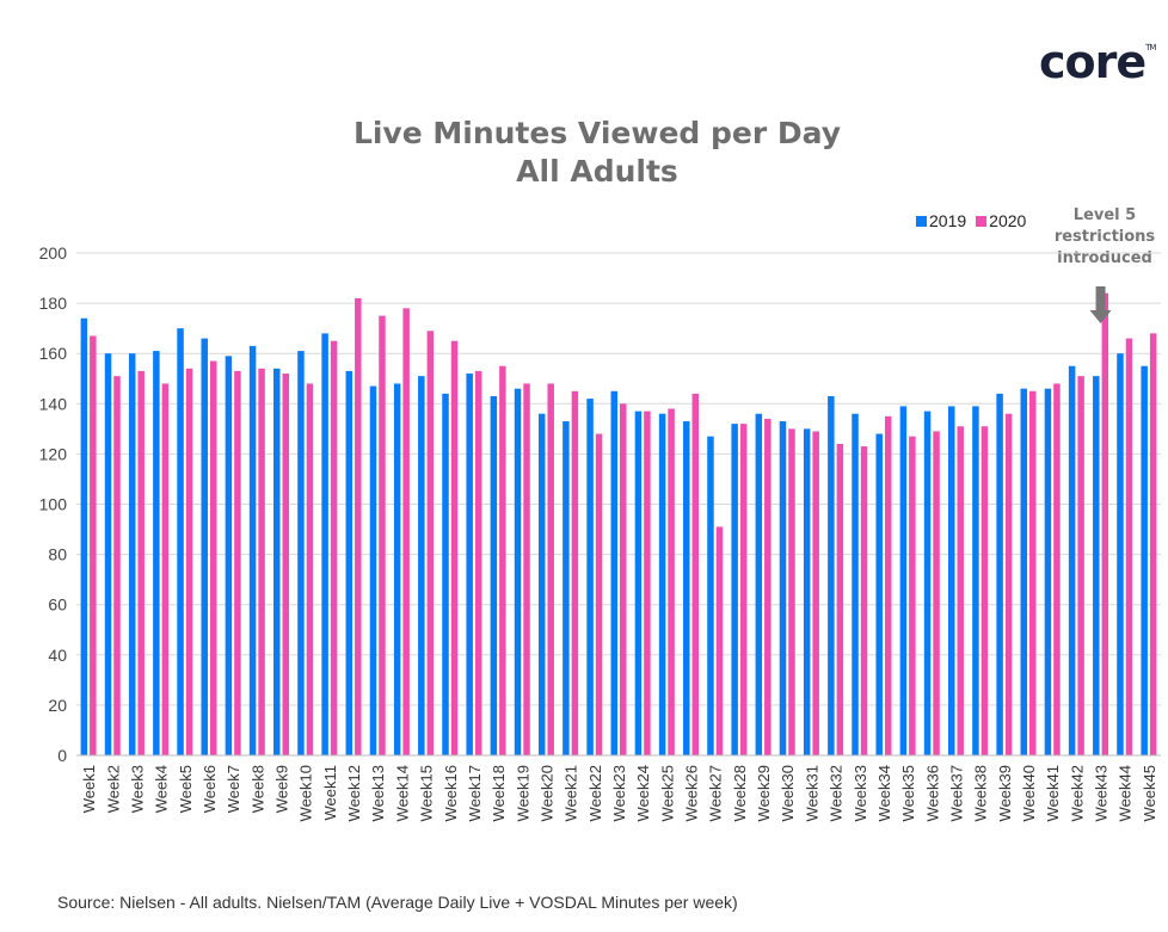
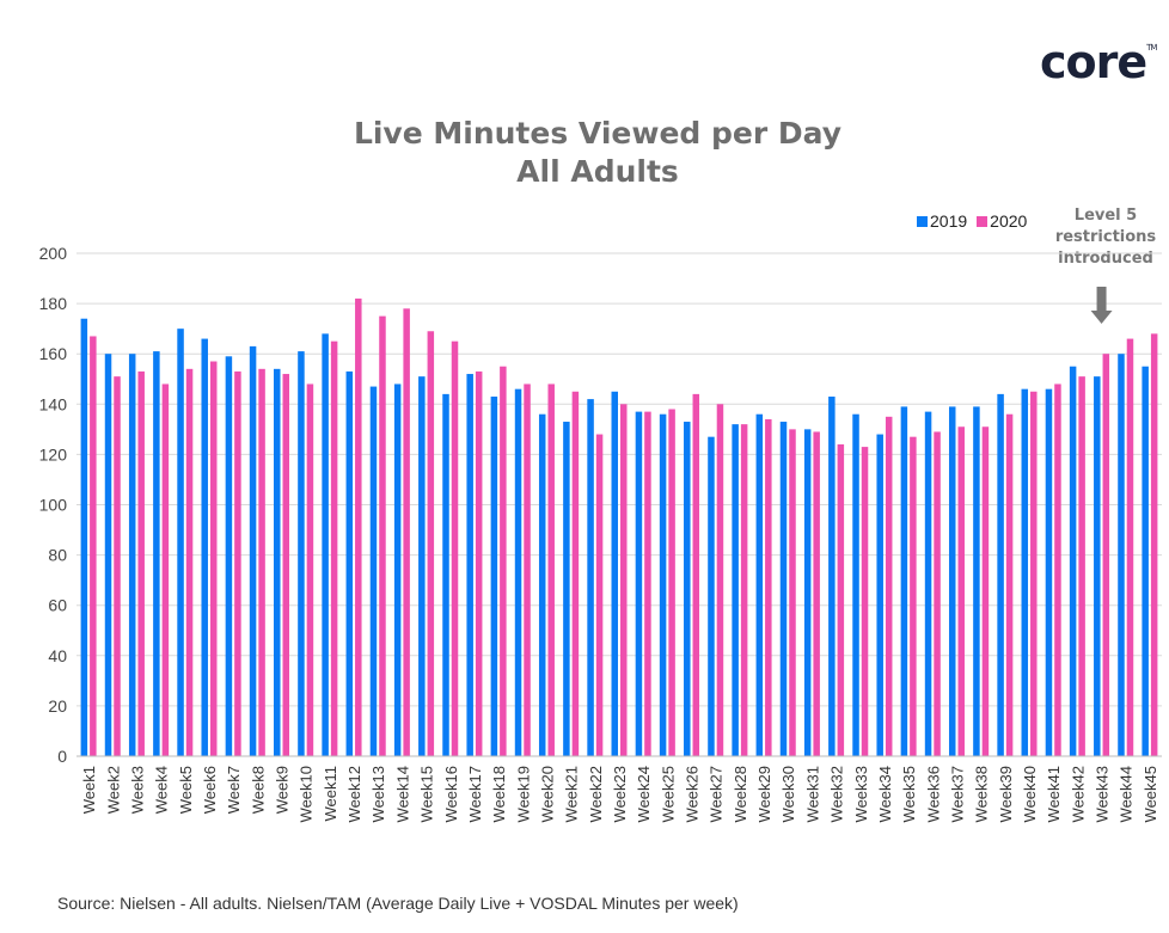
2020/Week27: 91 -> 140
2020/Week43: 184 -> 160
